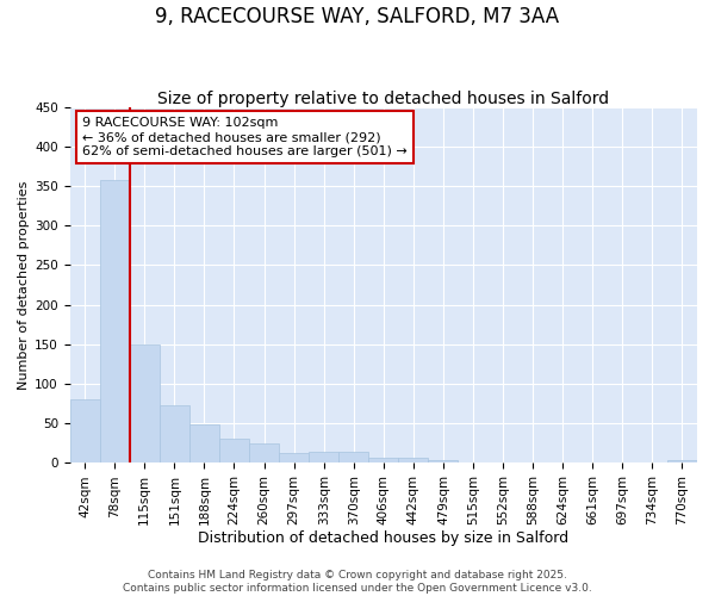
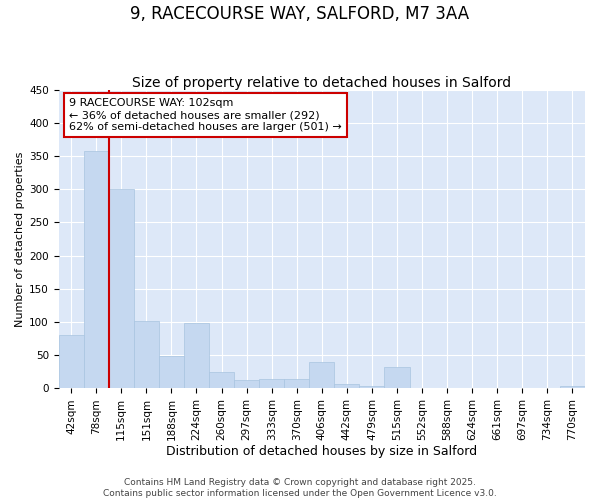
115sqm: 150 -> 300
151sqm: 73 -> 102
224sqm: 31 -> 98
406sqm: 6 -> 40
515sqm: 1 -> 32
